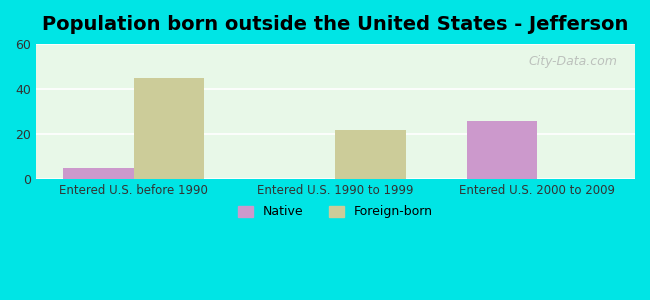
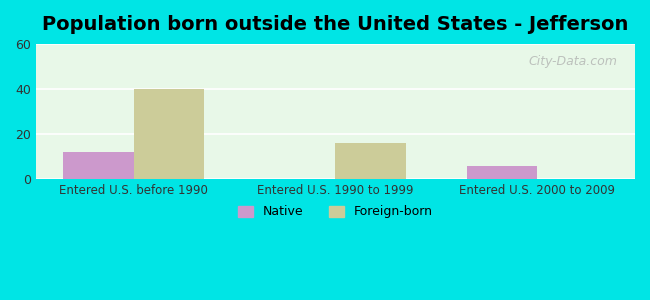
Native/Entered U.S. before 1990: 5 -> 12
Foreign-born/Entered U.S. before 1990: 45 -> 40
Foreign-born/Entered U.S. 1990 to 1999: 22 -> 16
Native/Entered U.S. 2000 to 2009: 26 -> 6
